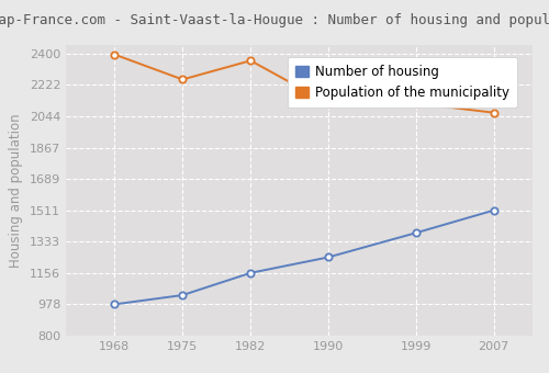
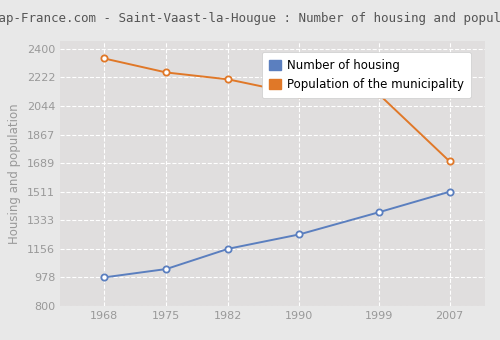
Population of the municipality/1968: 2400 -> 2340
Population of the municipality/1982: 2360 -> 2210
Population of the municipality/2007: 2060 -> 1700
